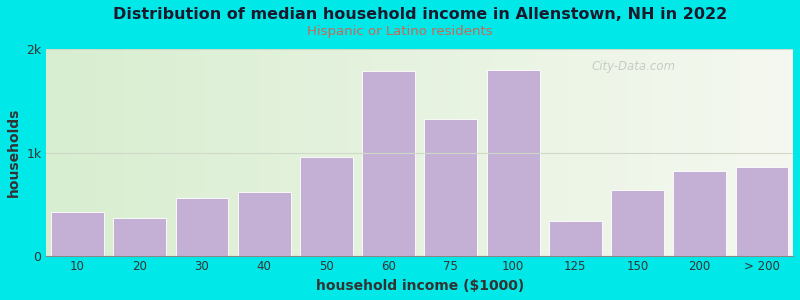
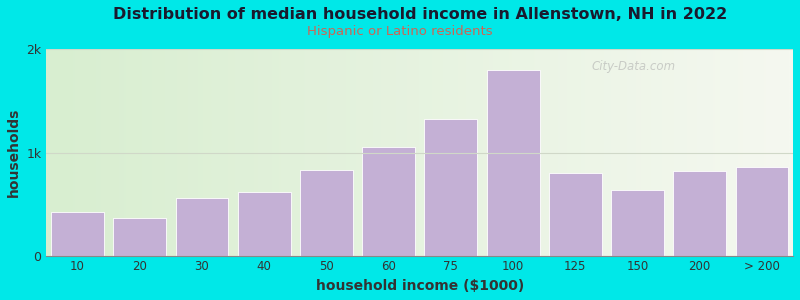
50: 0.96k -> 0.83k
60: 1.79k -> 1.05k
125: 0.34k -> 0.80k
